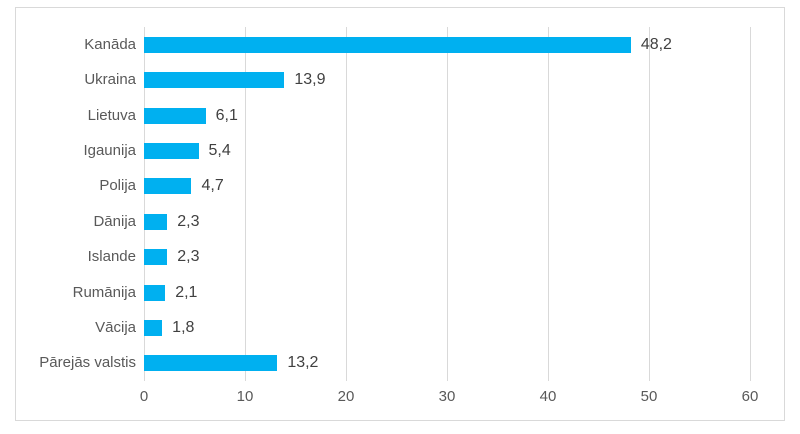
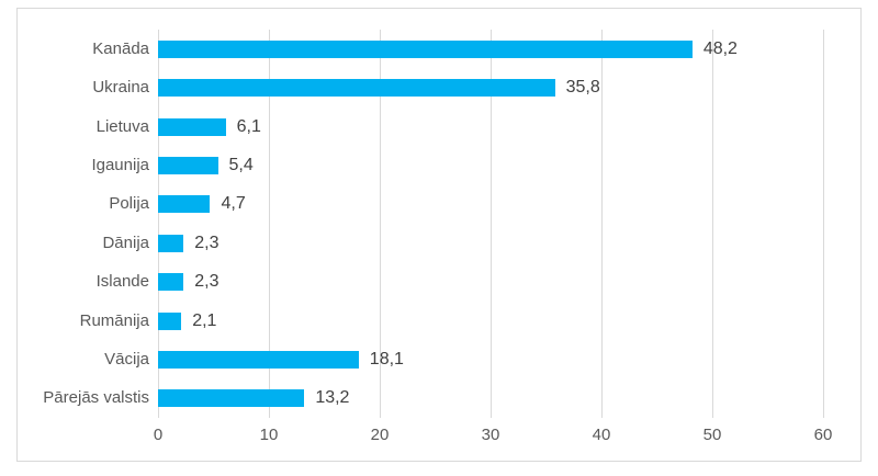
Ukraina: 13,9 -> 35,8
Vācija: 1,8 -> 18,1
